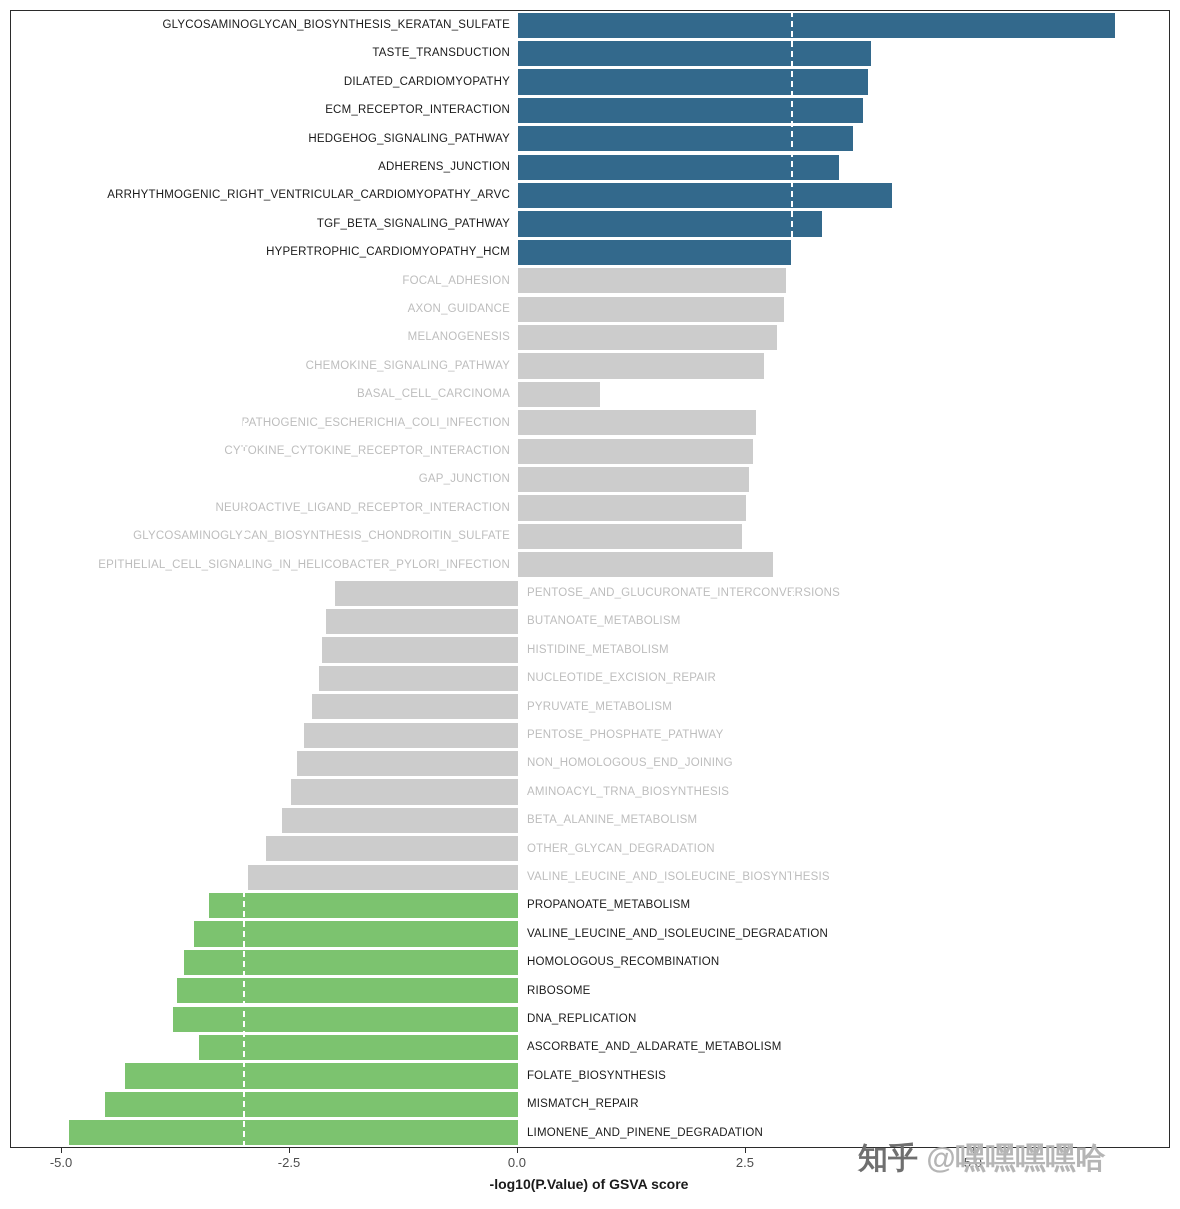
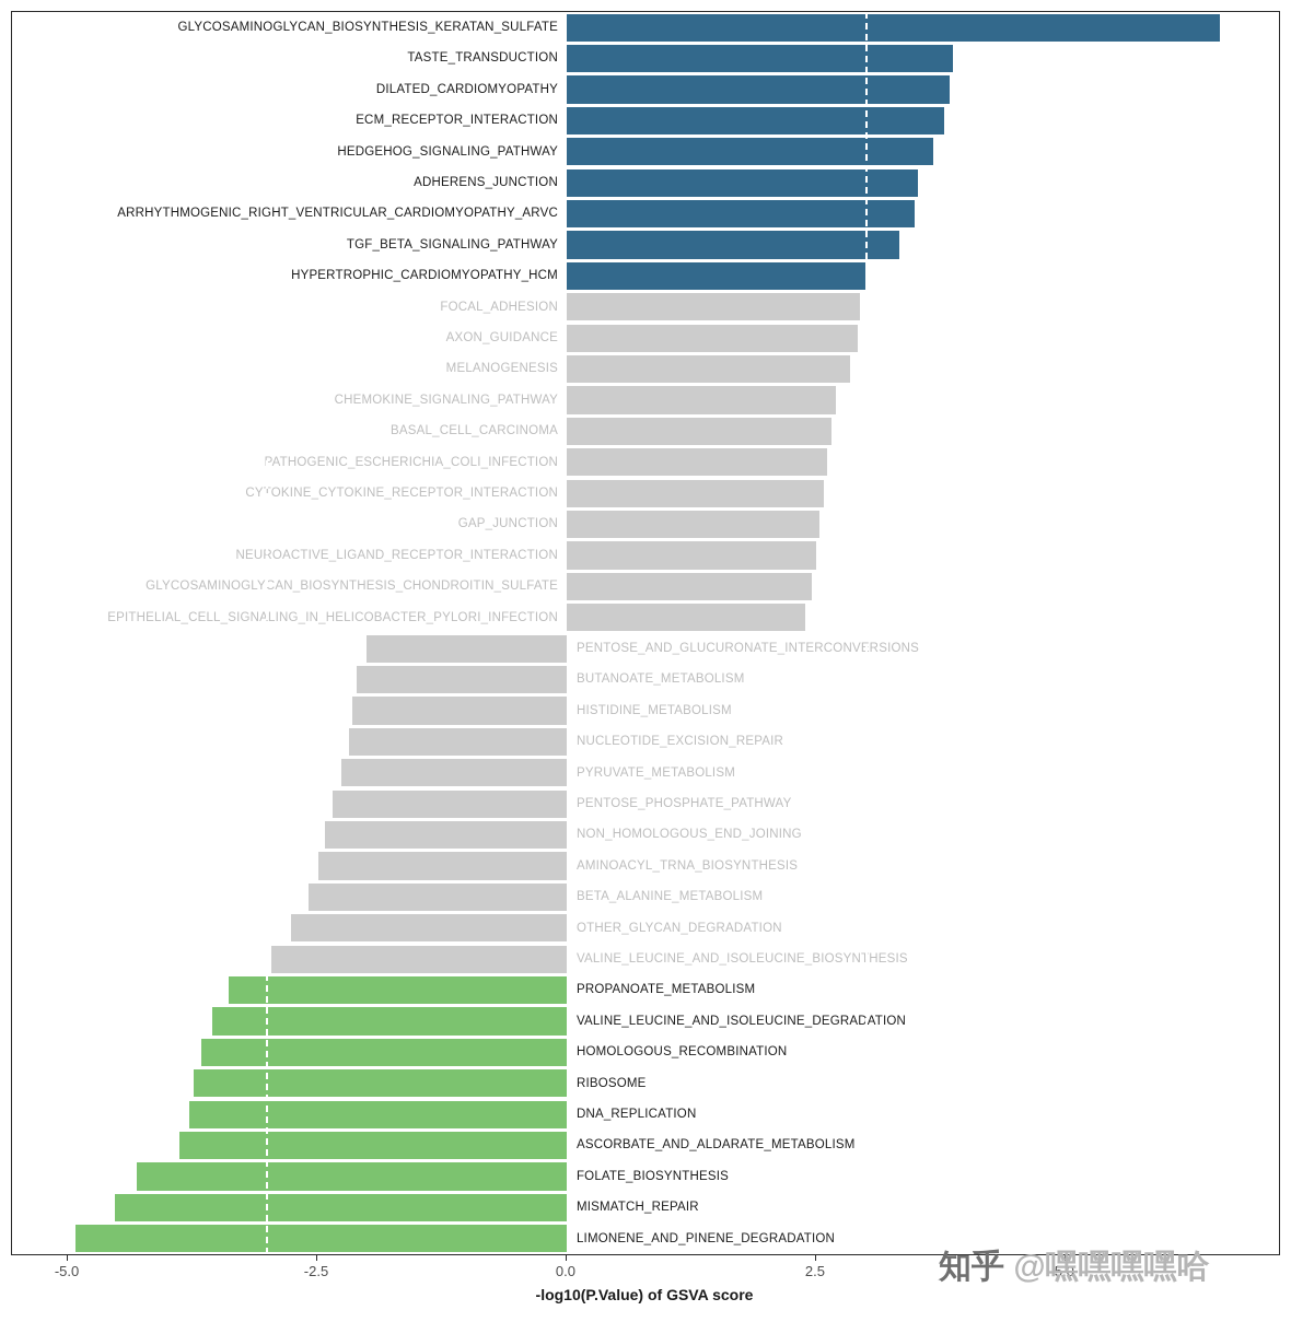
ARRHYTHMOGENIC_RIGHT_VENTRICULAR_CARDIOMYOPATHY_ARVC: 4.1 -> 3.5
BASAL_CELL_CARCINOMA: 0.9 -> 2.7
EPITHELIAL_CELL_SIGNALING_IN_HELICOBACTER_PYLORI_INFECTION: 2.8 -> 2.4
ASCORBATE_AND_ALDARATE_METABOLISM: -3.5 -> -3.9
